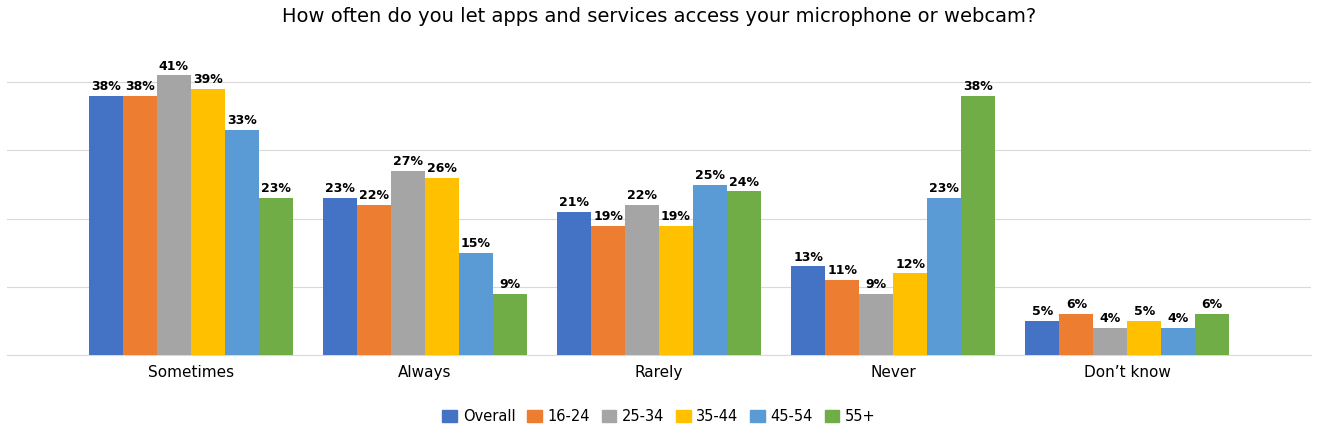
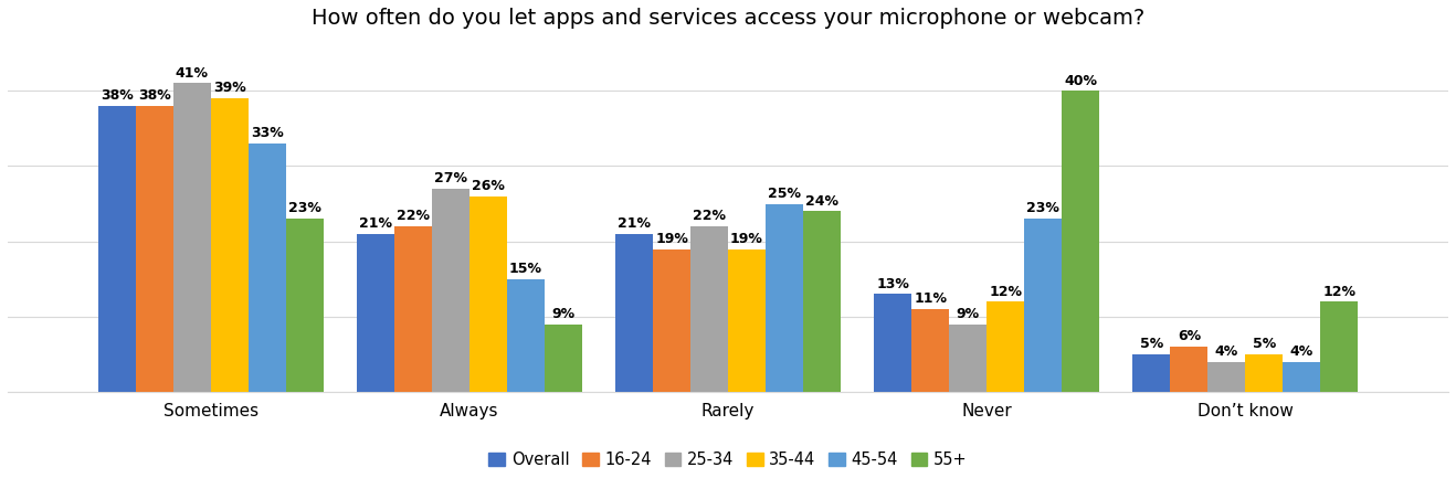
Overall/Always: 23% -> 21%
55+/Never: 38% -> 40%
55+/Don’t know: 6% -> 12%
